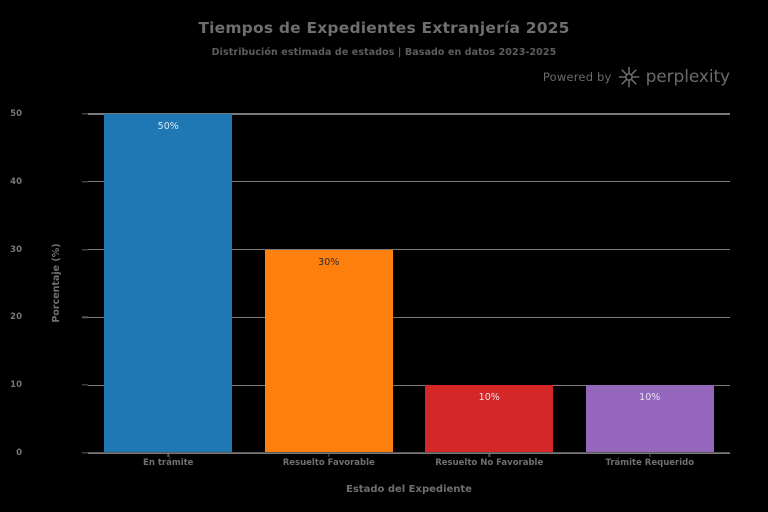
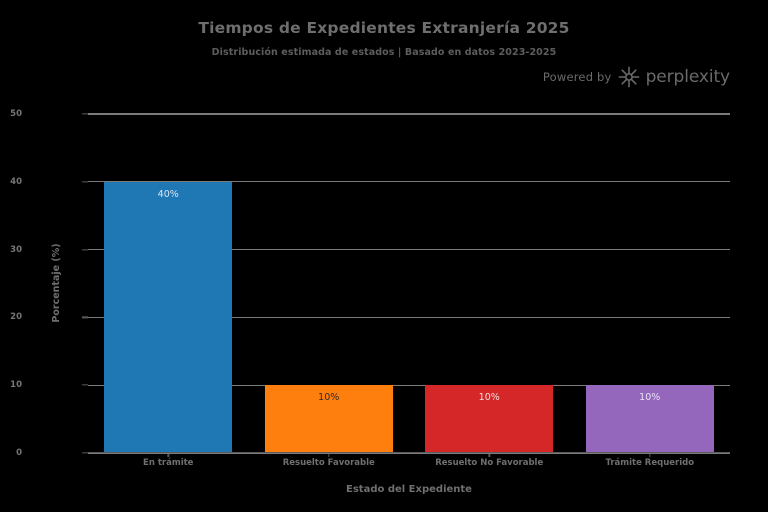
En trámite: 50% -> 40%
Resuelto Favorable: 30% -> 10%
